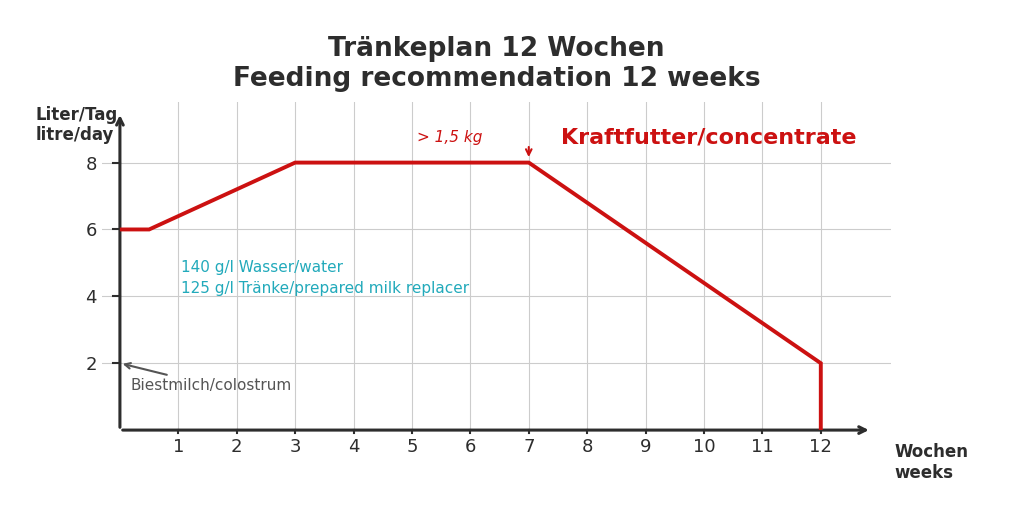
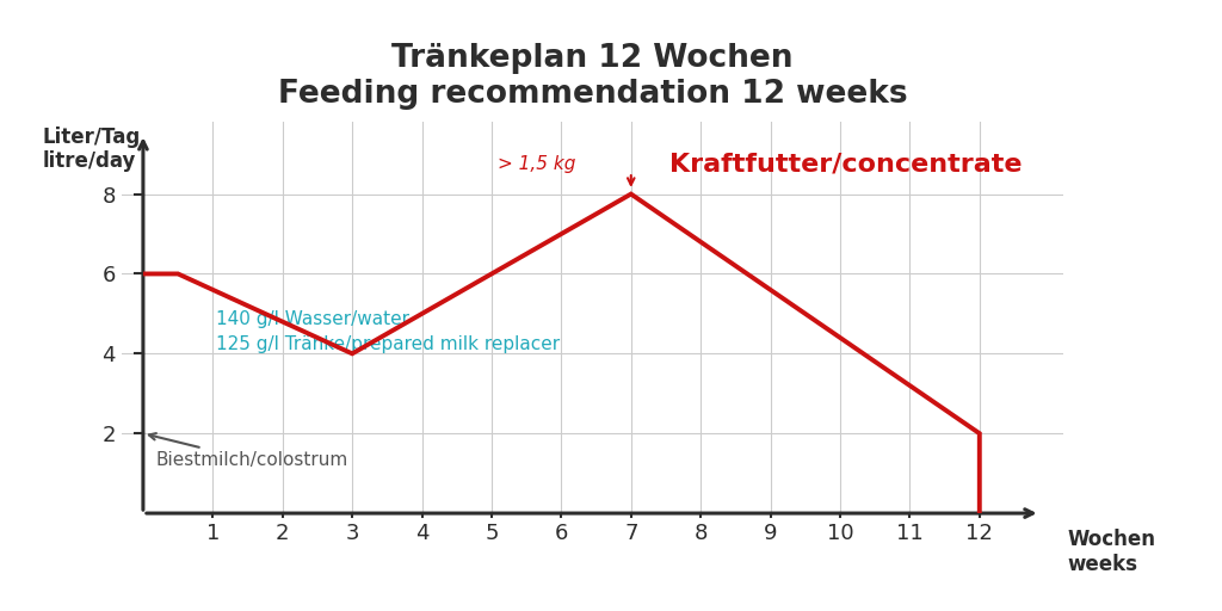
3: 8 -> 4
